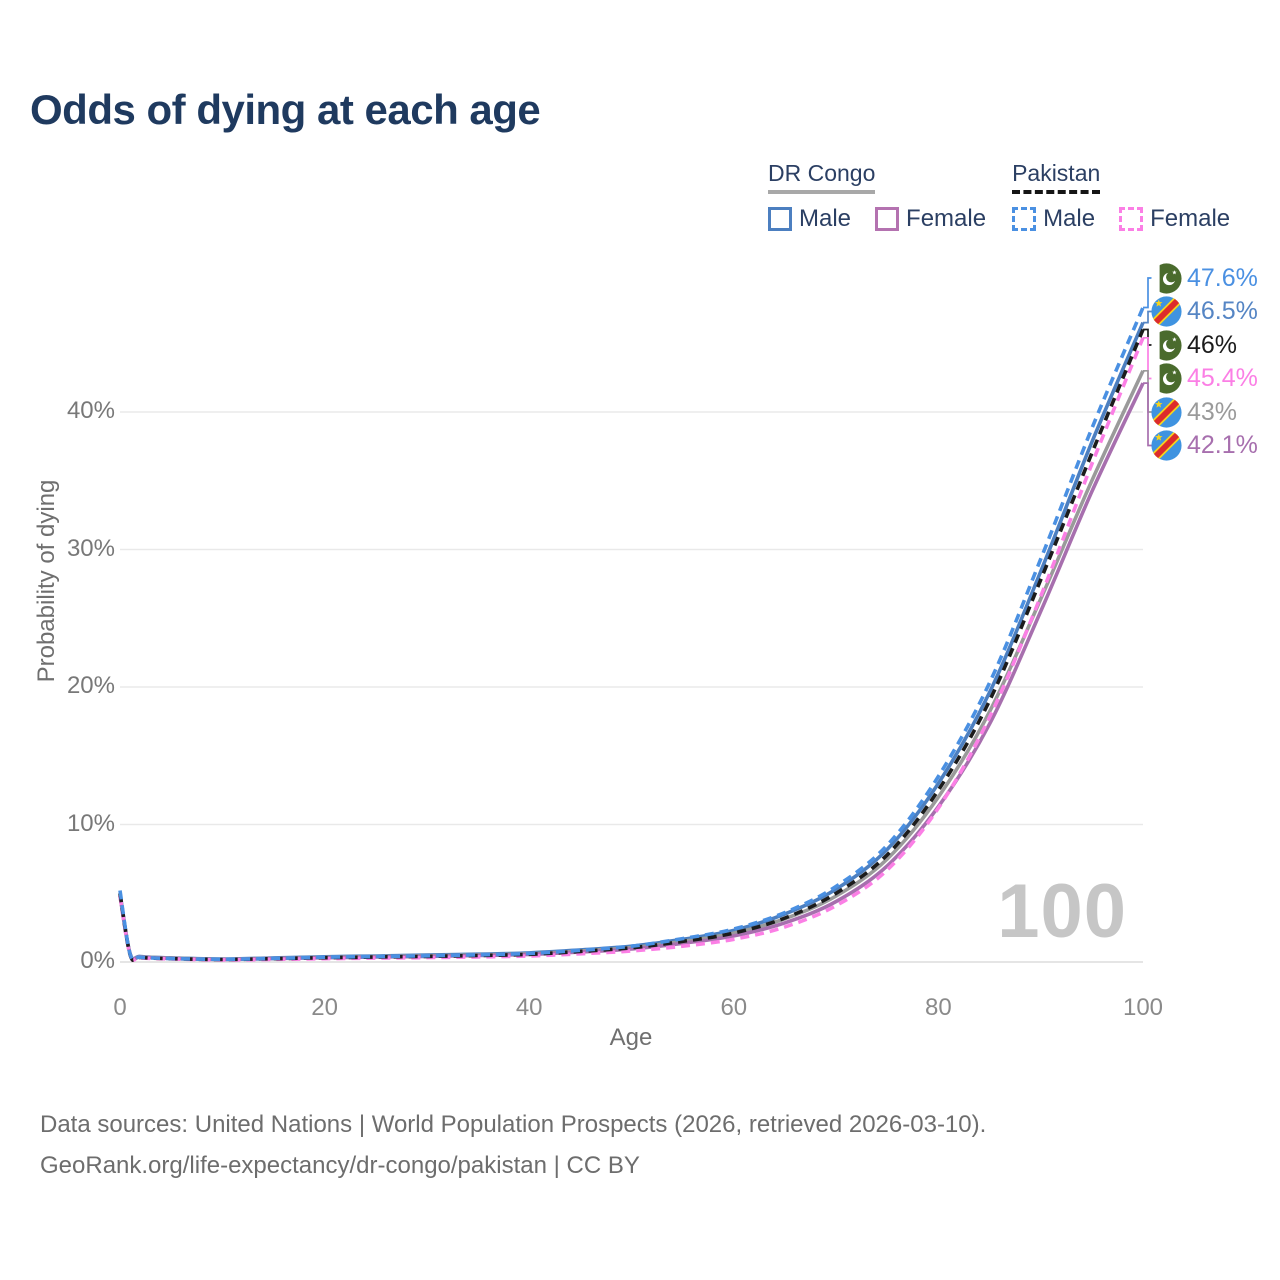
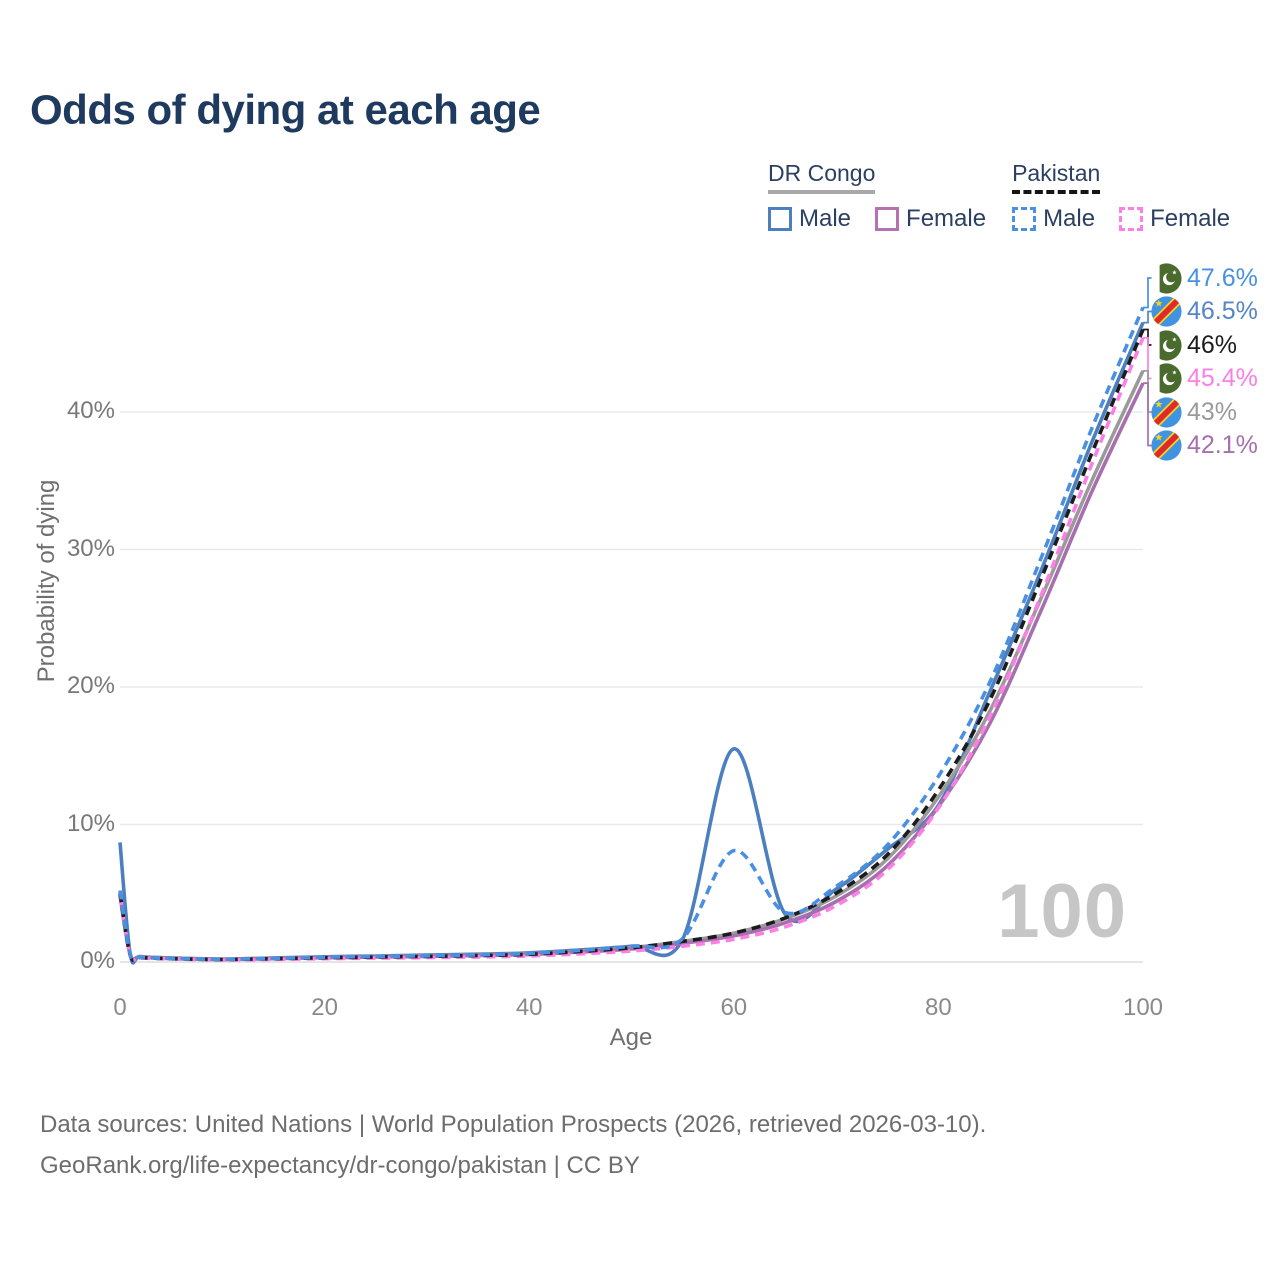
DR Congo Male/0: 5.0% -> 8.7%
DR Congo Male/60: 2.3% -> 15.5%
Pakistan Male/60: 2.4% -> 8.1%
DR Congo Male/80: 13.0% -> 11.4%
